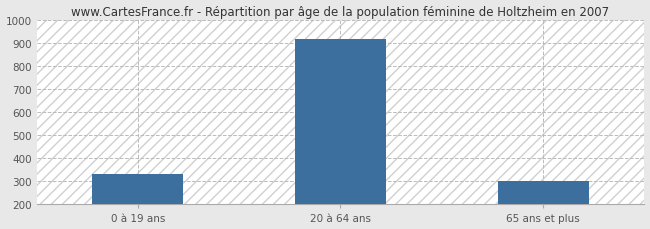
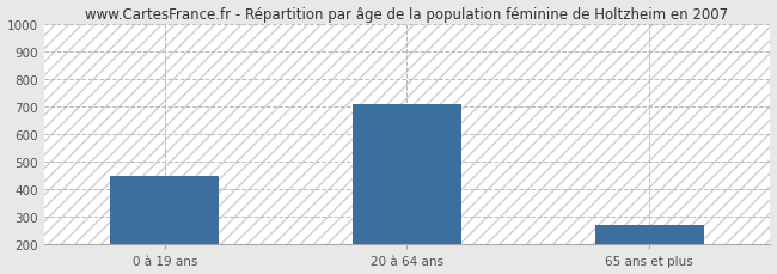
0 à 19 ans: 330 -> 450
20 à 64 ans: 920 -> 710
65 ans et plus: 300 -> 270
